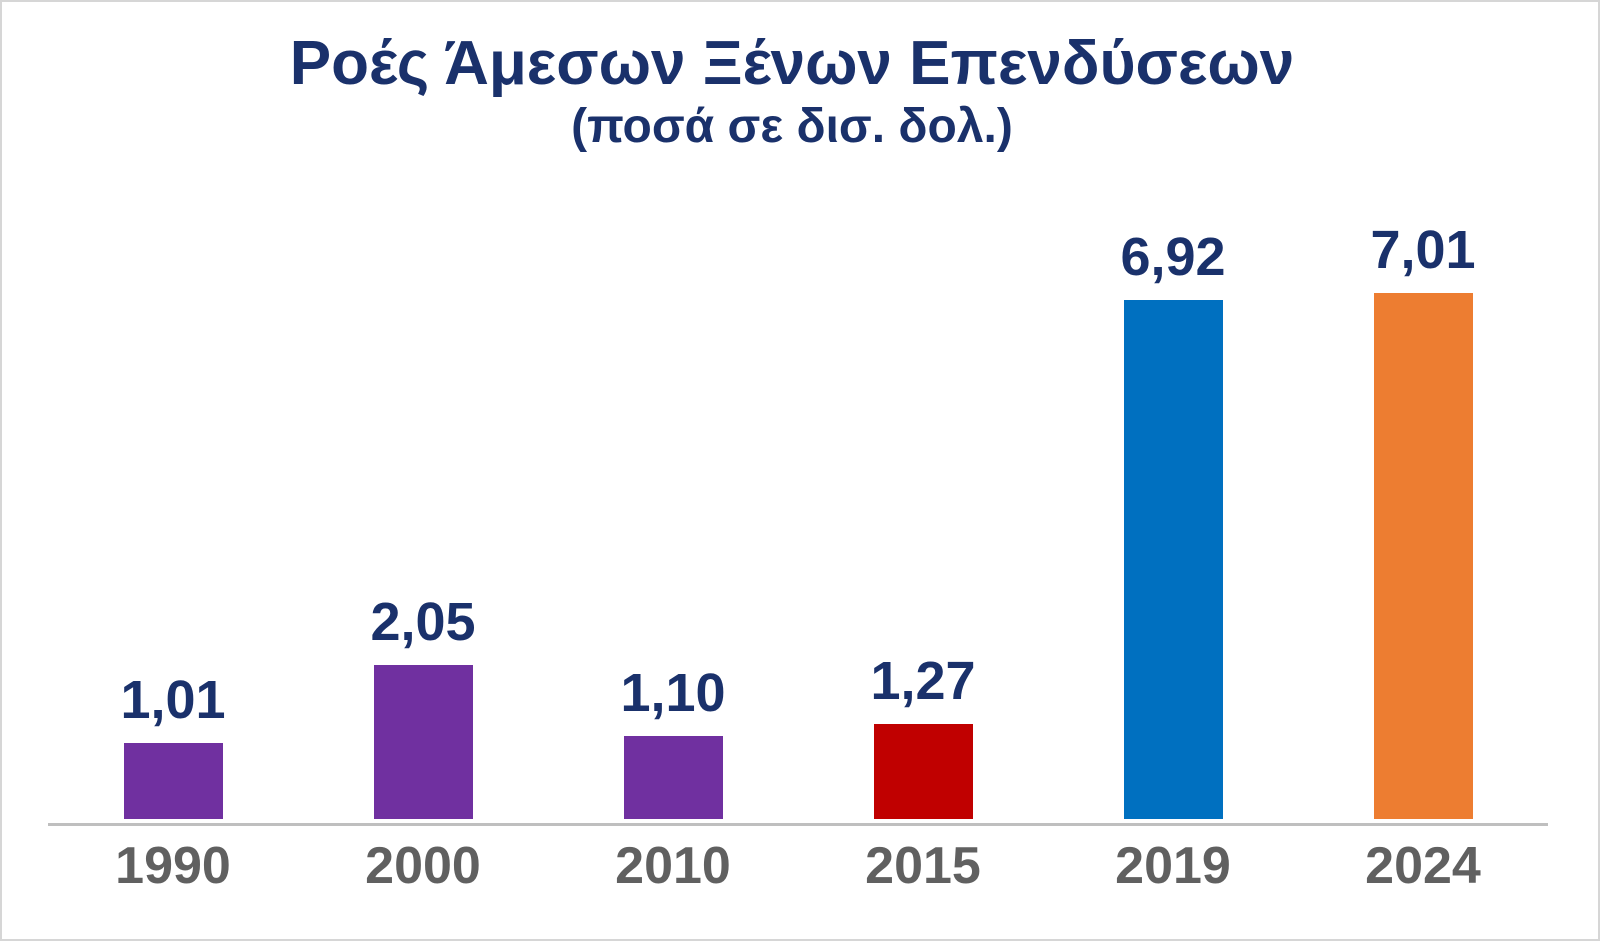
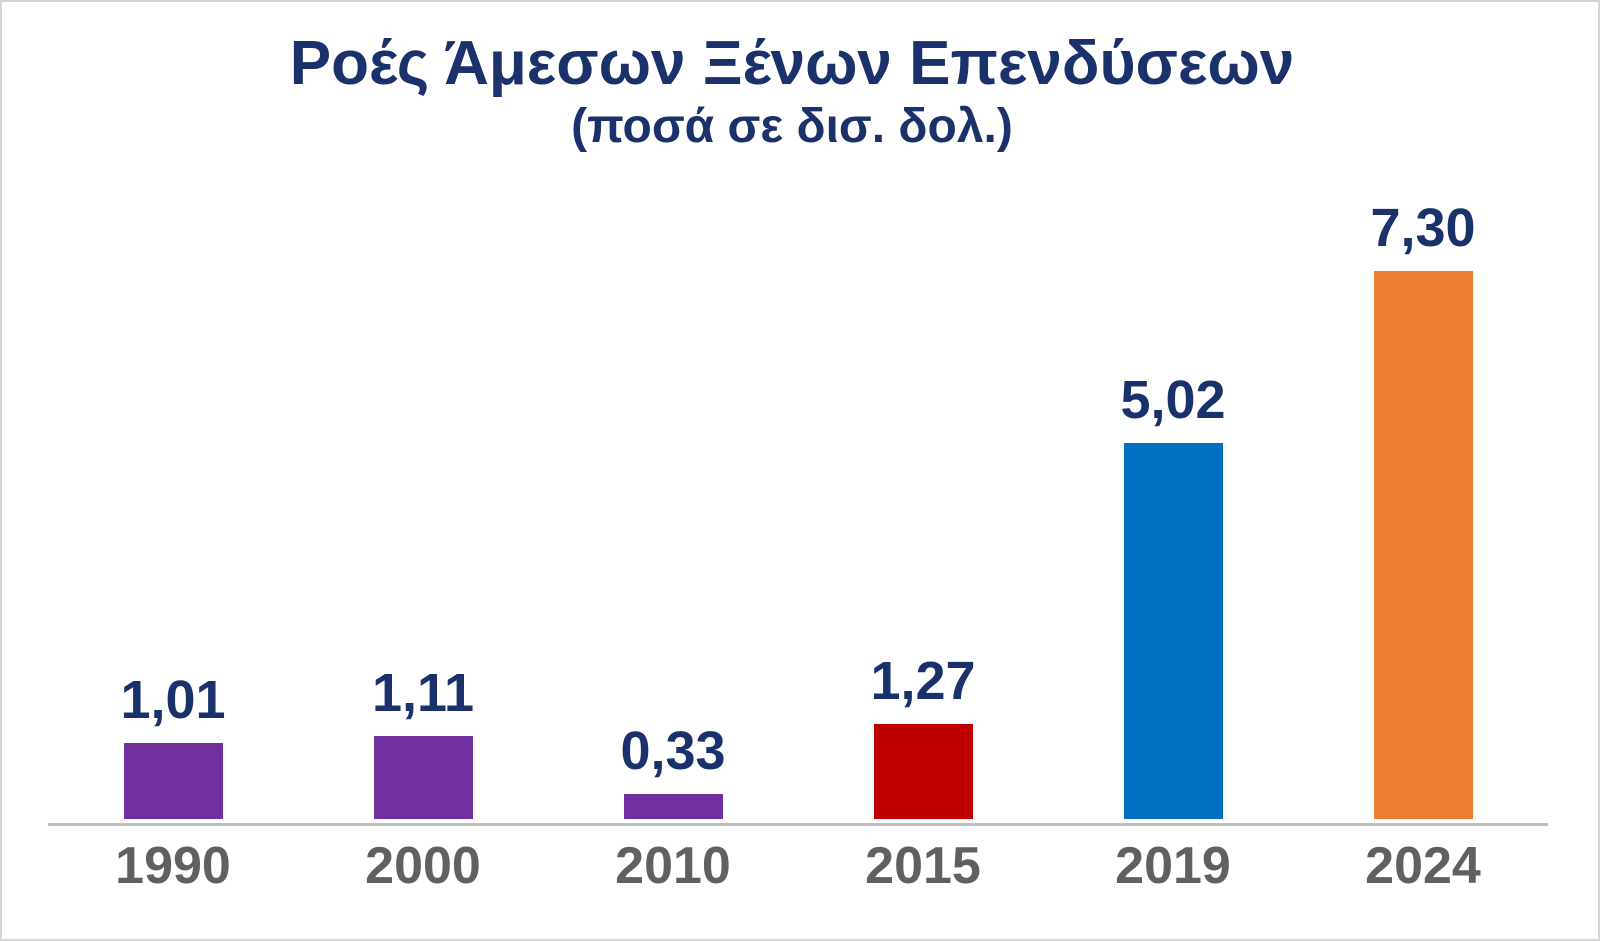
2000: 2,05 -> 1,11
2010: 1,10 -> 0,33
2019: 6,92 -> 5,02
2024: 7,01 -> 7,30
